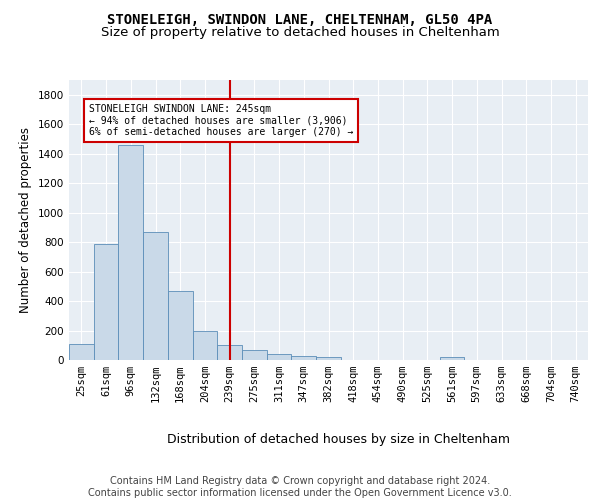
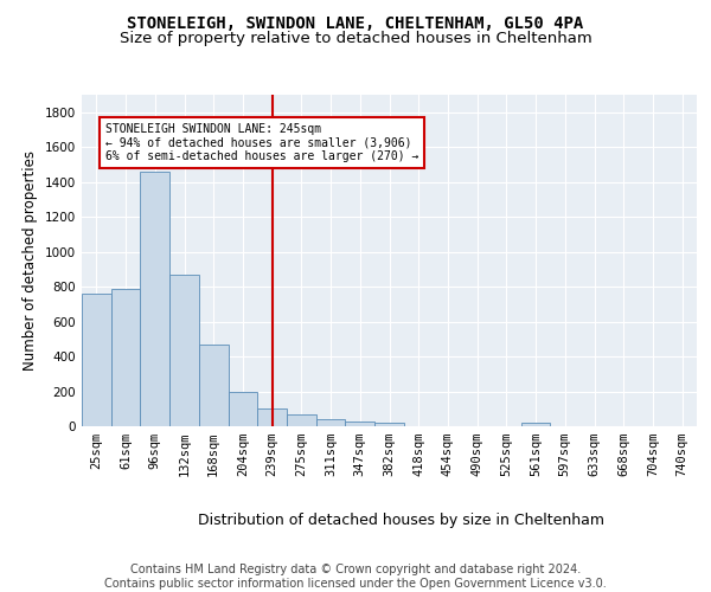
25sqm: 110 -> 760
